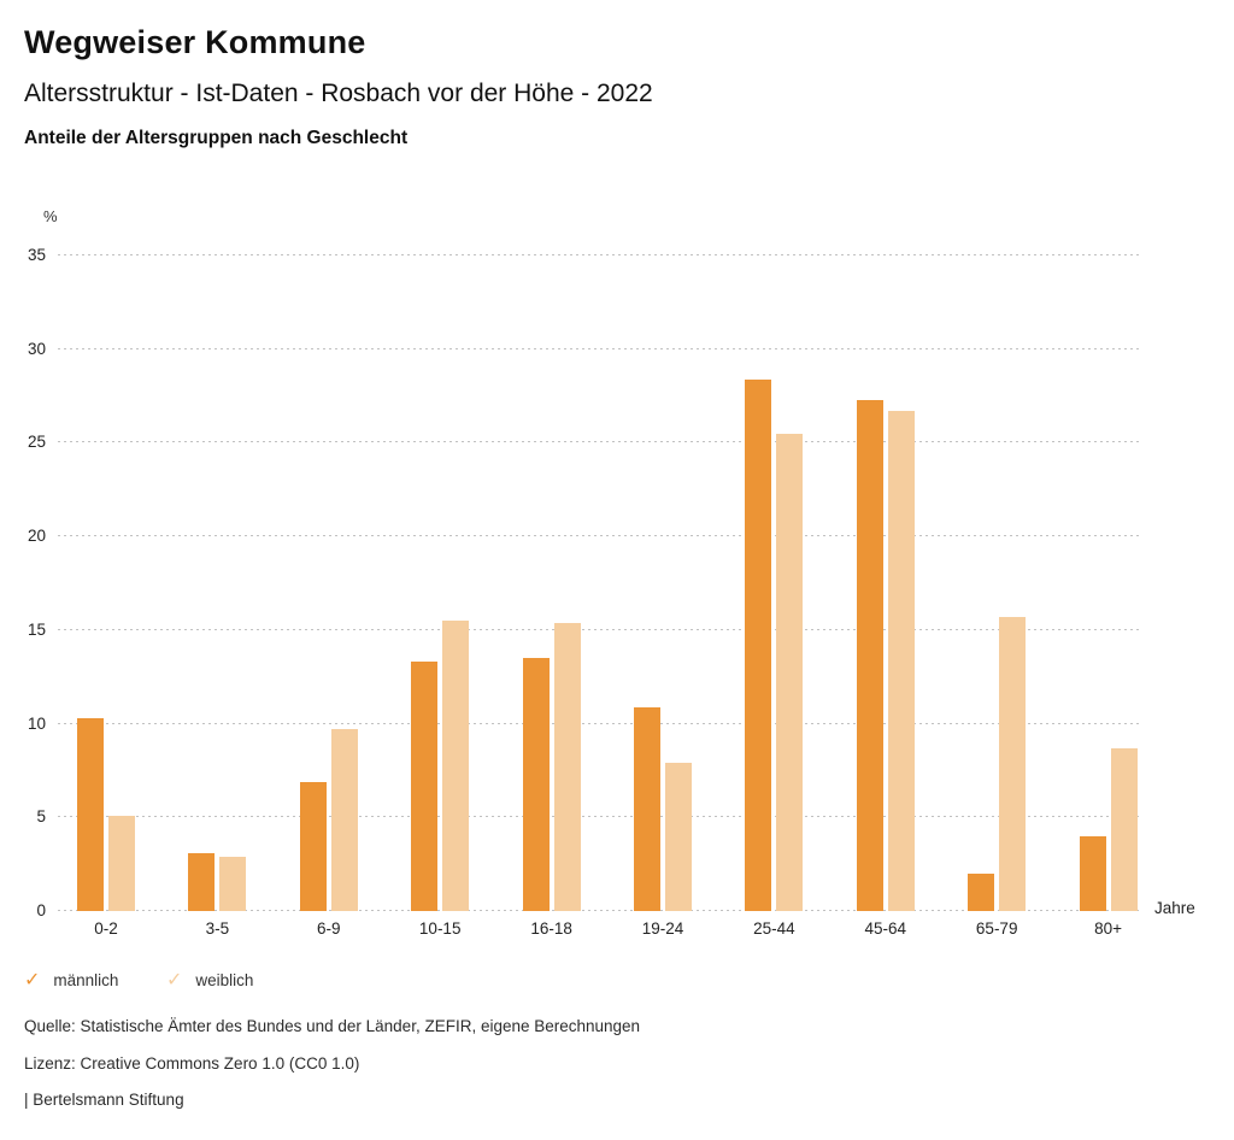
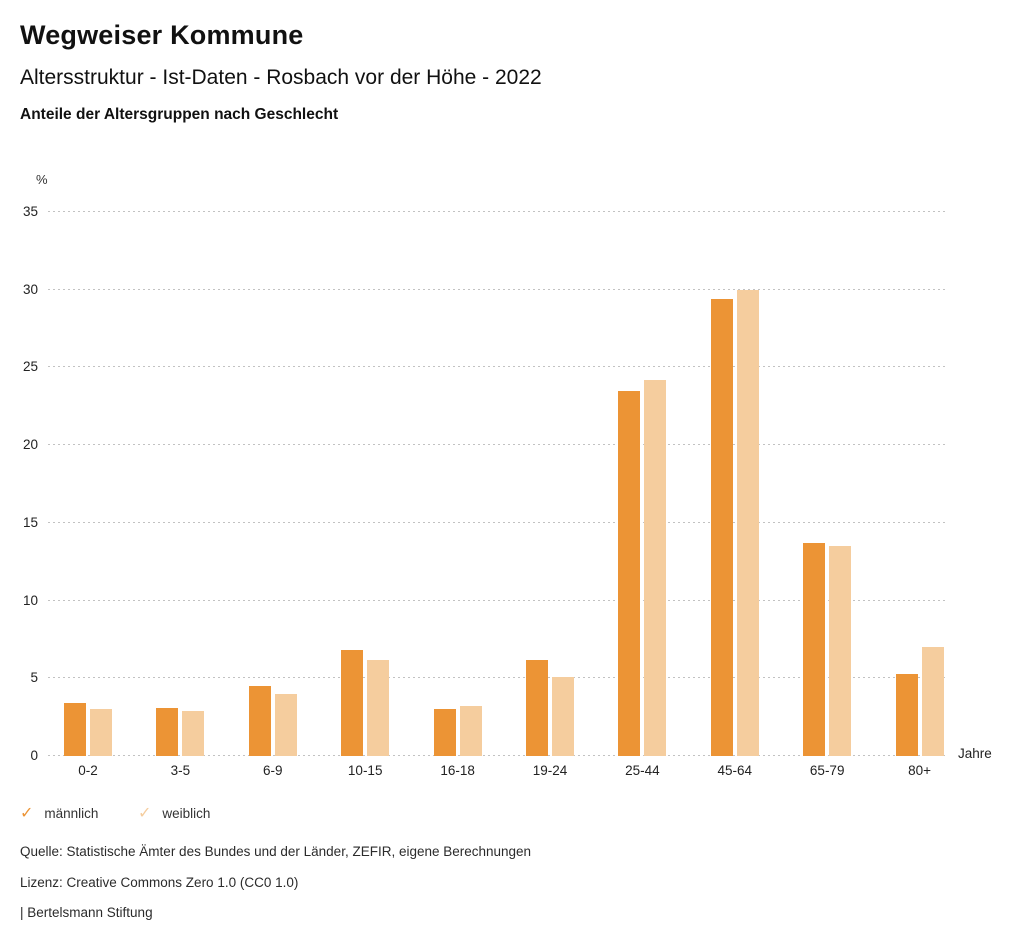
männlich/0-2: 10.3 -> 3.4
weiblich/0-2: 5.1 -> 3.0
männlich/6-9: 6.9 -> 4.5
weiblich/6-9: 9.7 -> 4.0
männlich/10-15: 13.3 -> 6.8
weiblich/10-15: 15.5 -> 6.2
männlich/16-18: 13.5 -> 3.0
weiblich/16-18: 15.4 -> 3.2
männlich/19-24: 10.9 -> 6.2
weiblich/19-24: 7.9 -> 5.1
männlich/25-44: 28.4 -> 23.5
weiblich/25-44: 25.5 -> 24.2
männlich/45-64: 27.3 -> 29.4
weiblich/45-64: 26.7 -> 30.0
männlich/65-79: 2.0 -> 13.7
weiblich/65-79: 15.7 -> 13.5
männlich/80+: 4.0 -> 5.3
weiblich/80+: 8.7 -> 7.0
